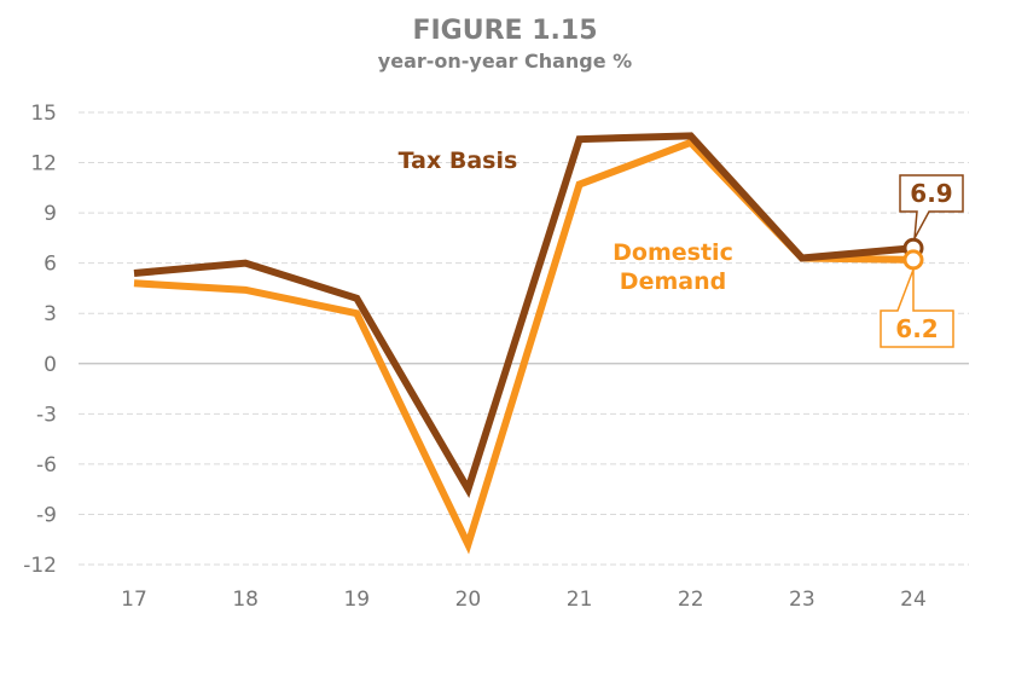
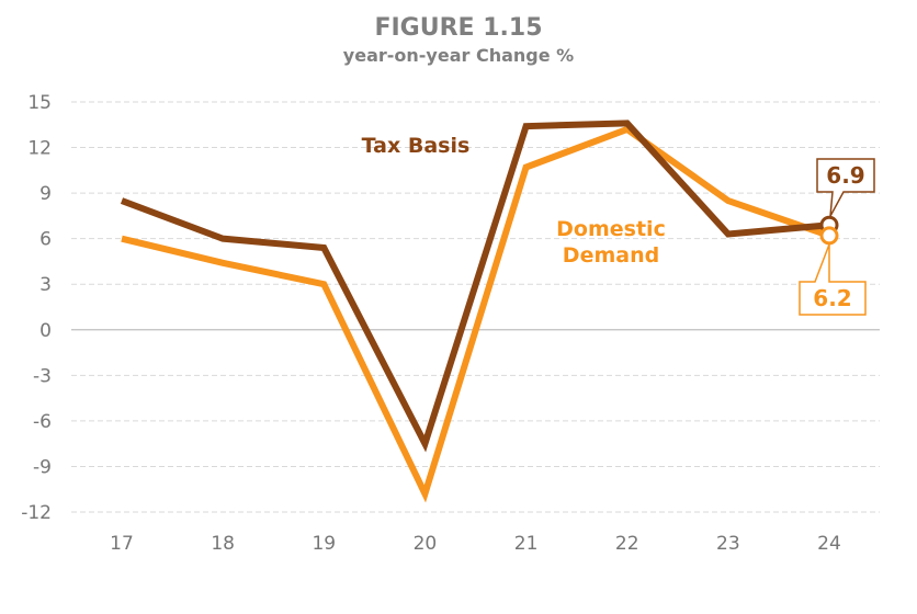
Tax Basis/17: 5.4 -> 8.5
Domestic Demand/17: 4.8 -> 6.0
Tax Basis/19: 3.9 -> 5.4
Domestic Demand/23: 6.3 -> 8.5
